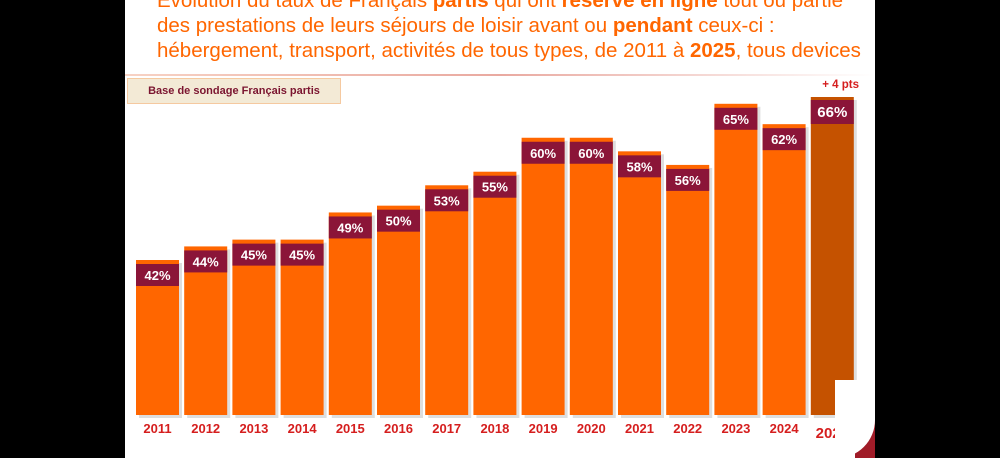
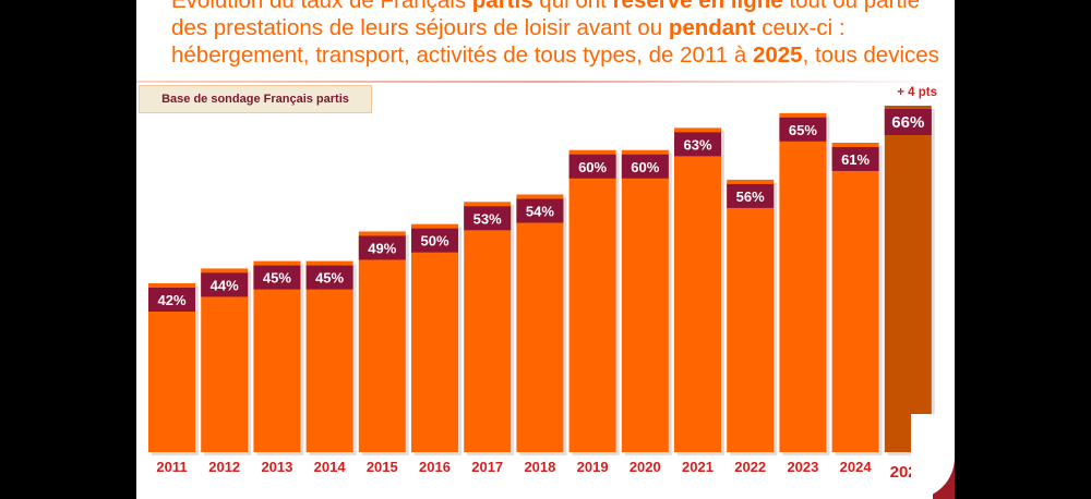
2018: 55% -> 54%
2021: 58% -> 63%
2024: 62% -> 61%
